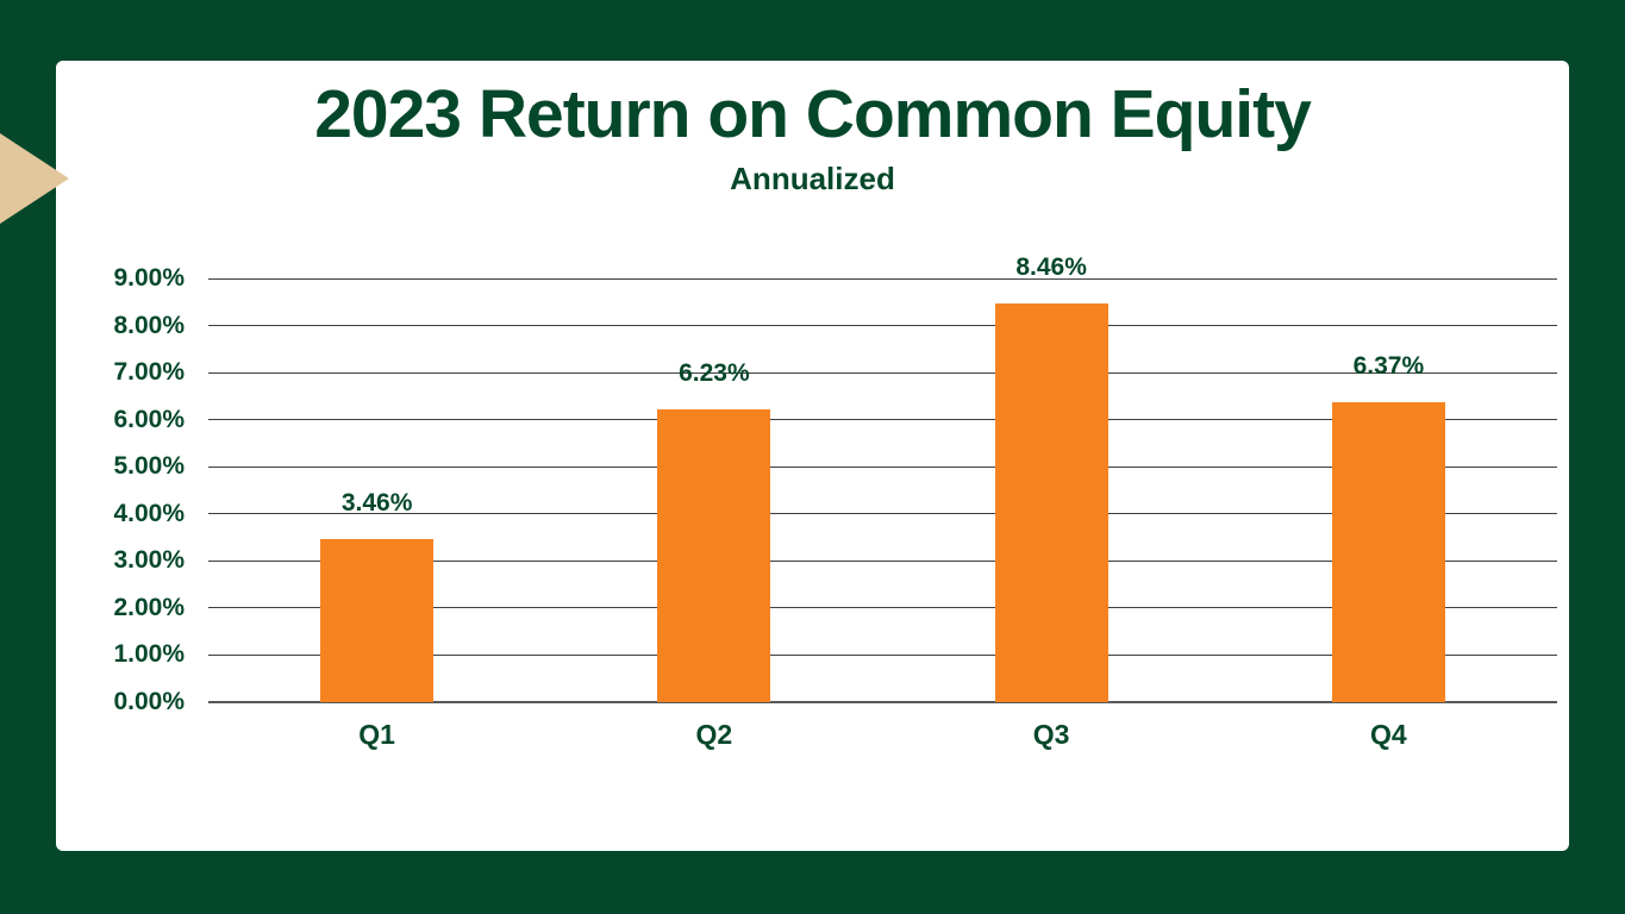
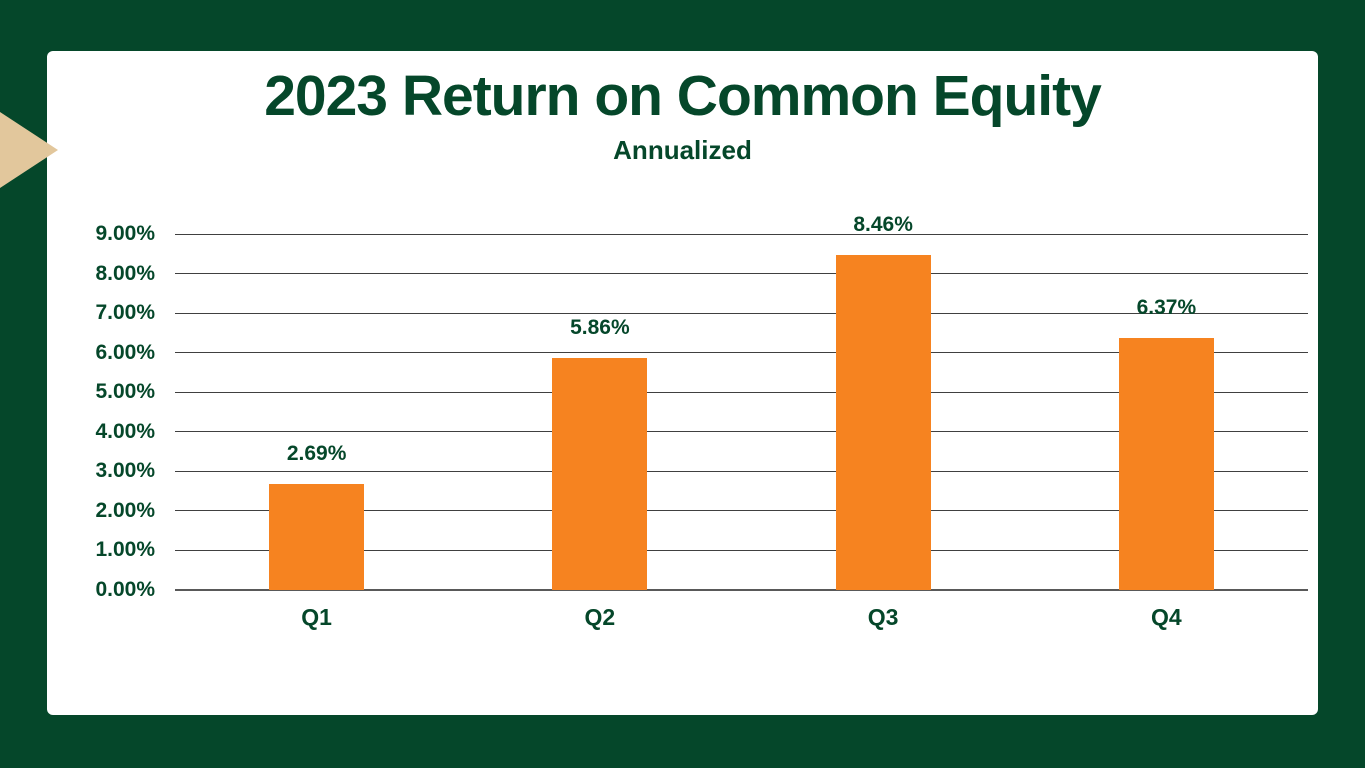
Q1: 3.46% -> 2.69%
Q2: 6.23% -> 5.86%
